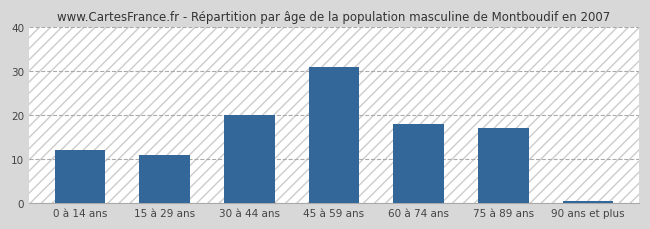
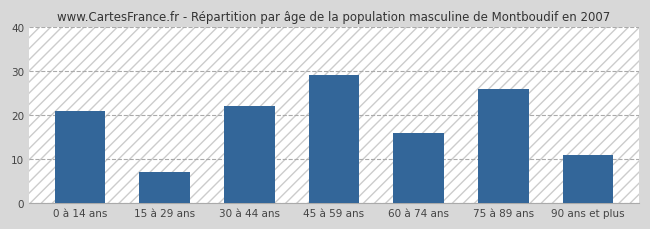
0 à 14 ans: 12.0 -> 21.0
15 à 29 ans: 11.0 -> 7.0
30 à 44 ans: 20.0 -> 22.0
45 à 59 ans: 31.0 -> 29.0
60 à 74 ans: 18.0 -> 16.0
75 à 89 ans: 17.0 -> 26.0
90 ans et plus: 0.5 -> 11.0
